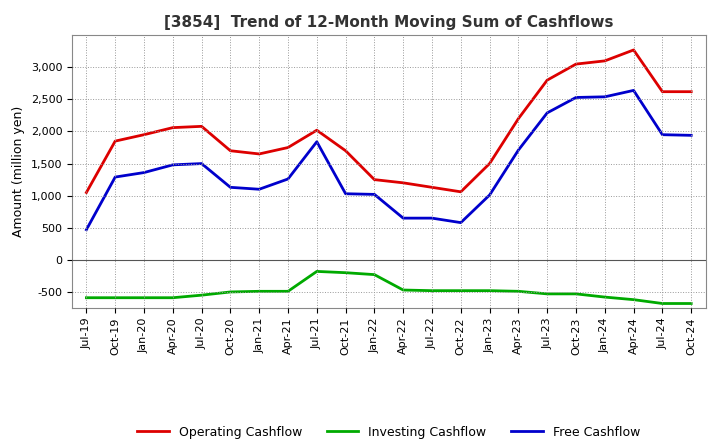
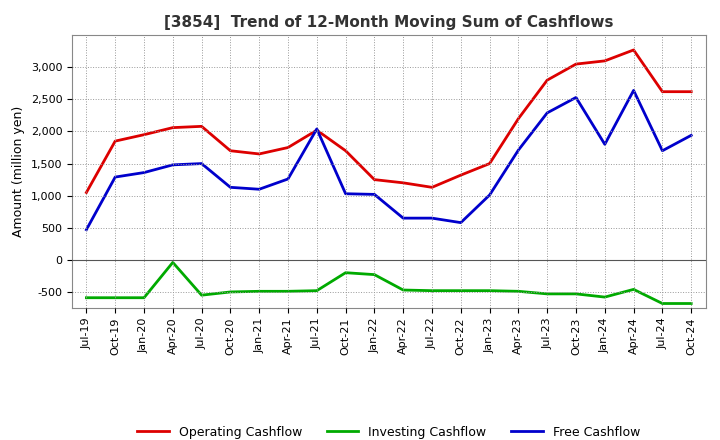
Investing Cashflow/Apr-20: -590 -> -40
Investing Cashflow/Jul-21: -180 -> -480
Free Cashflow/Jul-21: 1,840 -> 2,040
Operating Cashflow/Oct-22: 1,060 -> 1,320
Free Cashflow/Jan-24: 2,540 -> 1,800
Investing Cashflow/Apr-24: -620 -> -460
Free Cashflow/Jul-24: 1,950 -> 1,700
